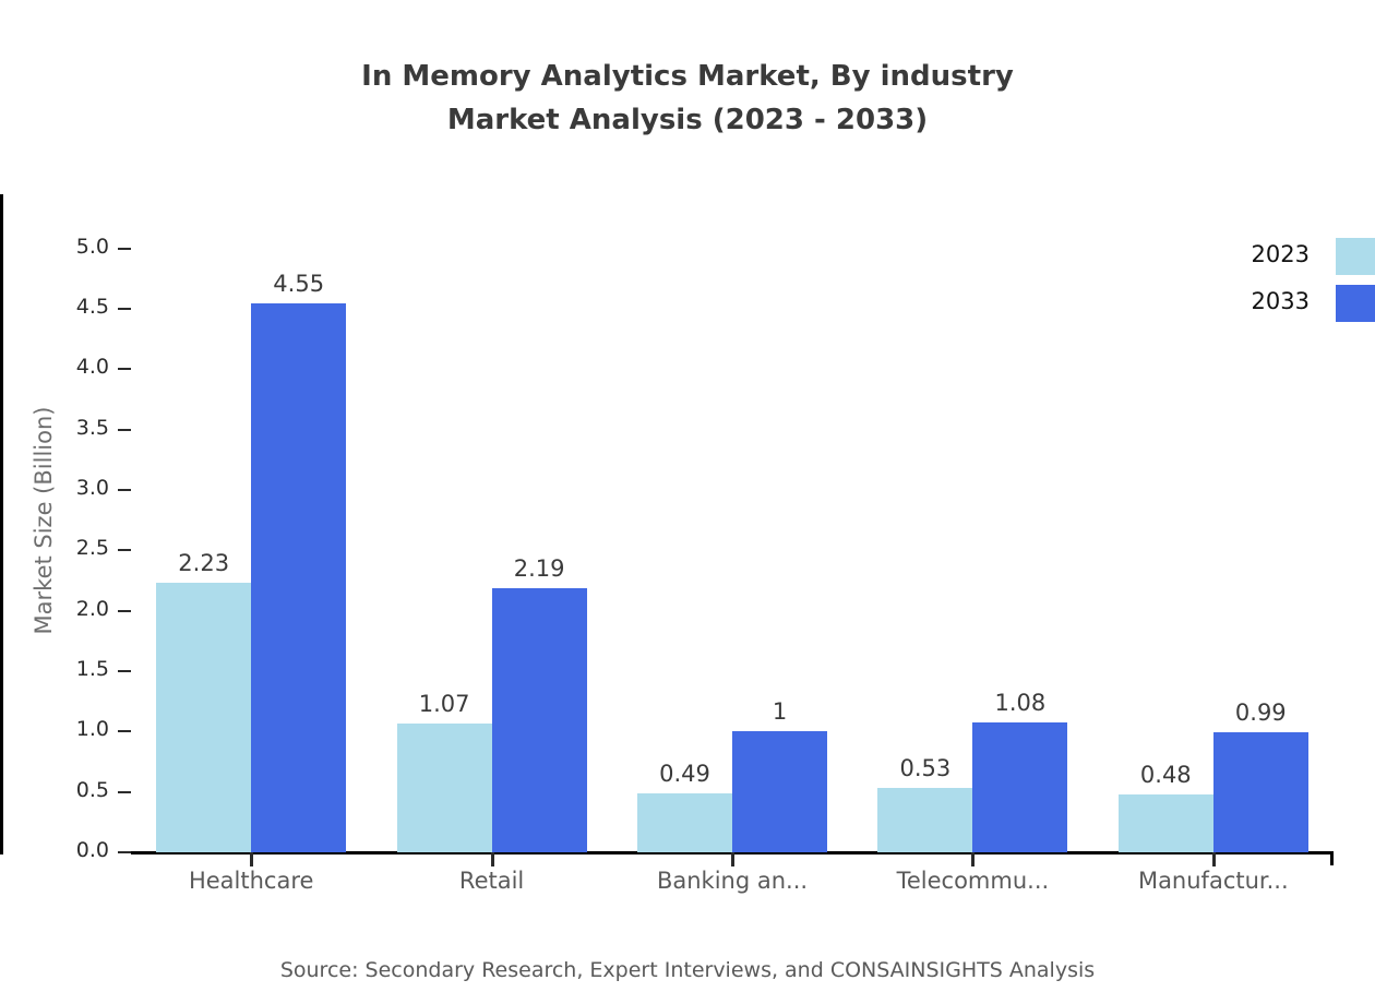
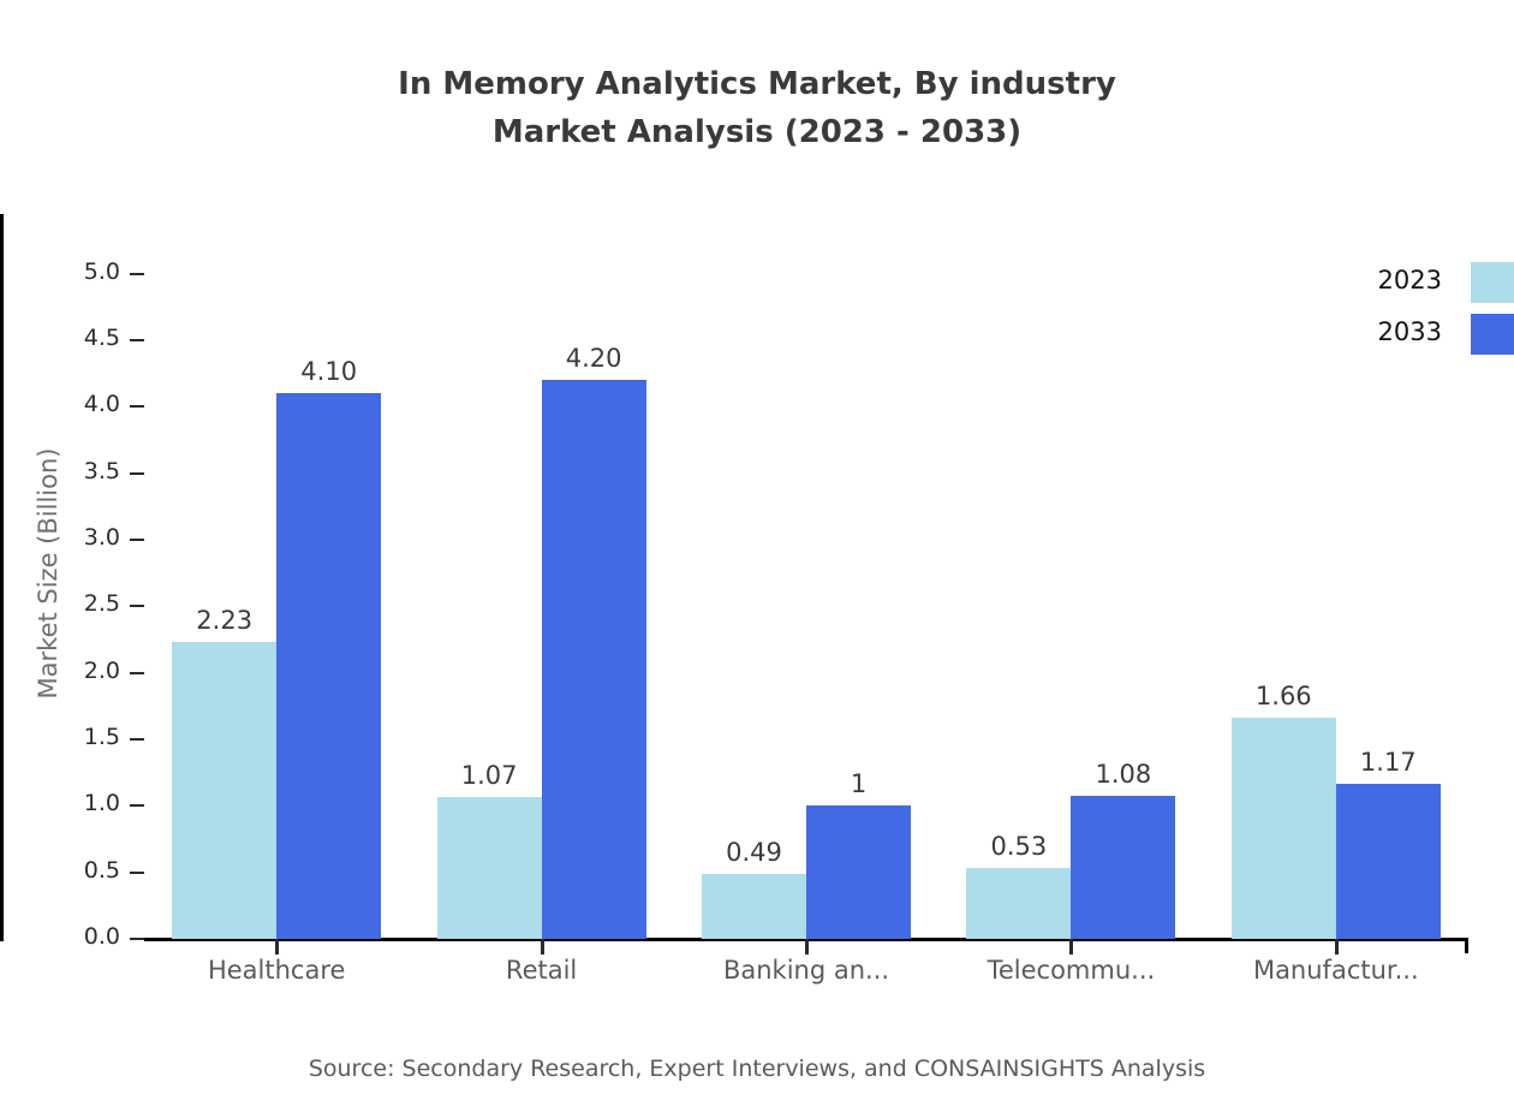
2033/Healthcare: 4.55 -> 4.10
2033/Retail: 2.19 -> 4.20
2023/Manufactur...: 0.48 -> 1.66
2033/Manufactur...: 0.99 -> 1.17
